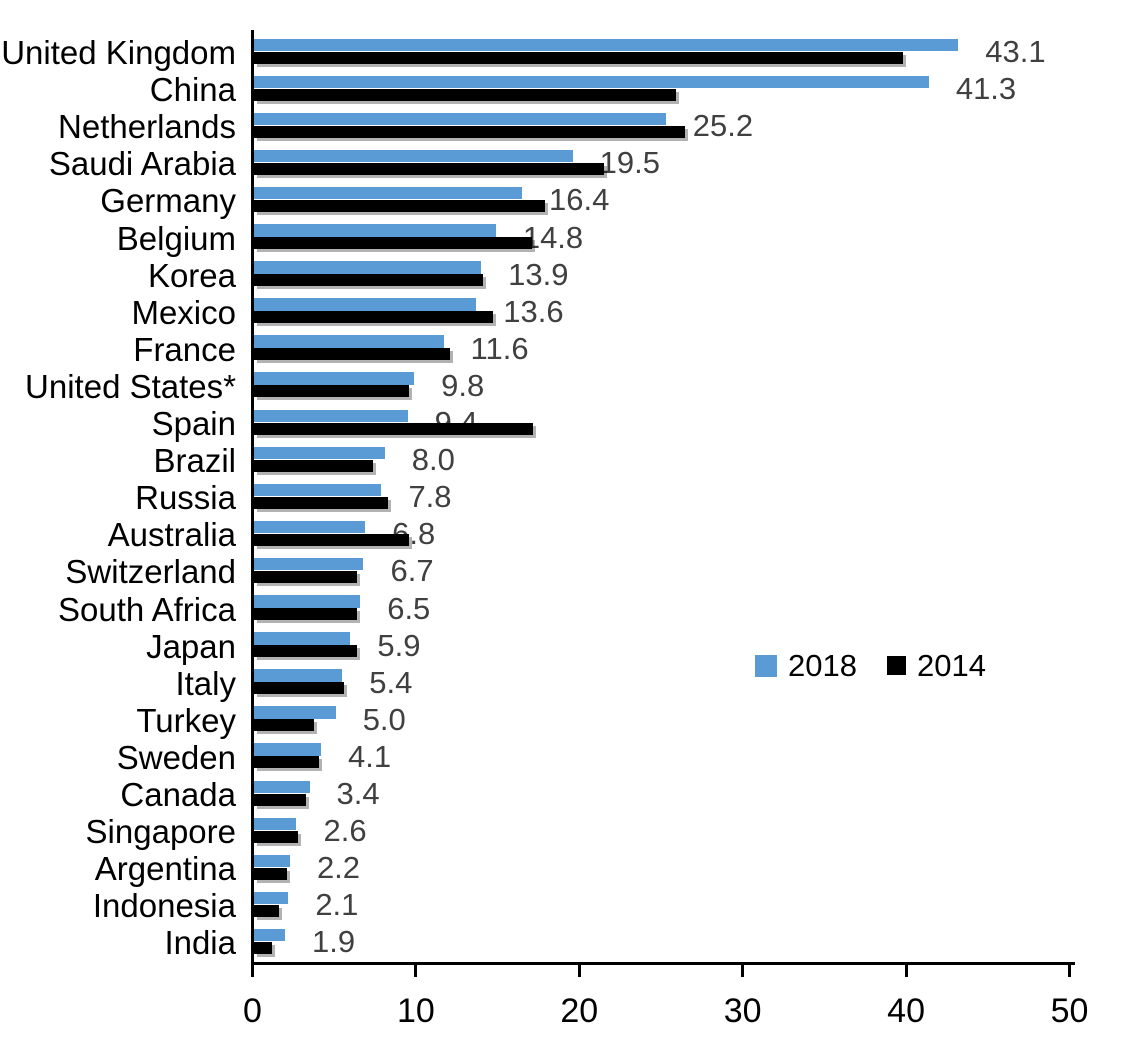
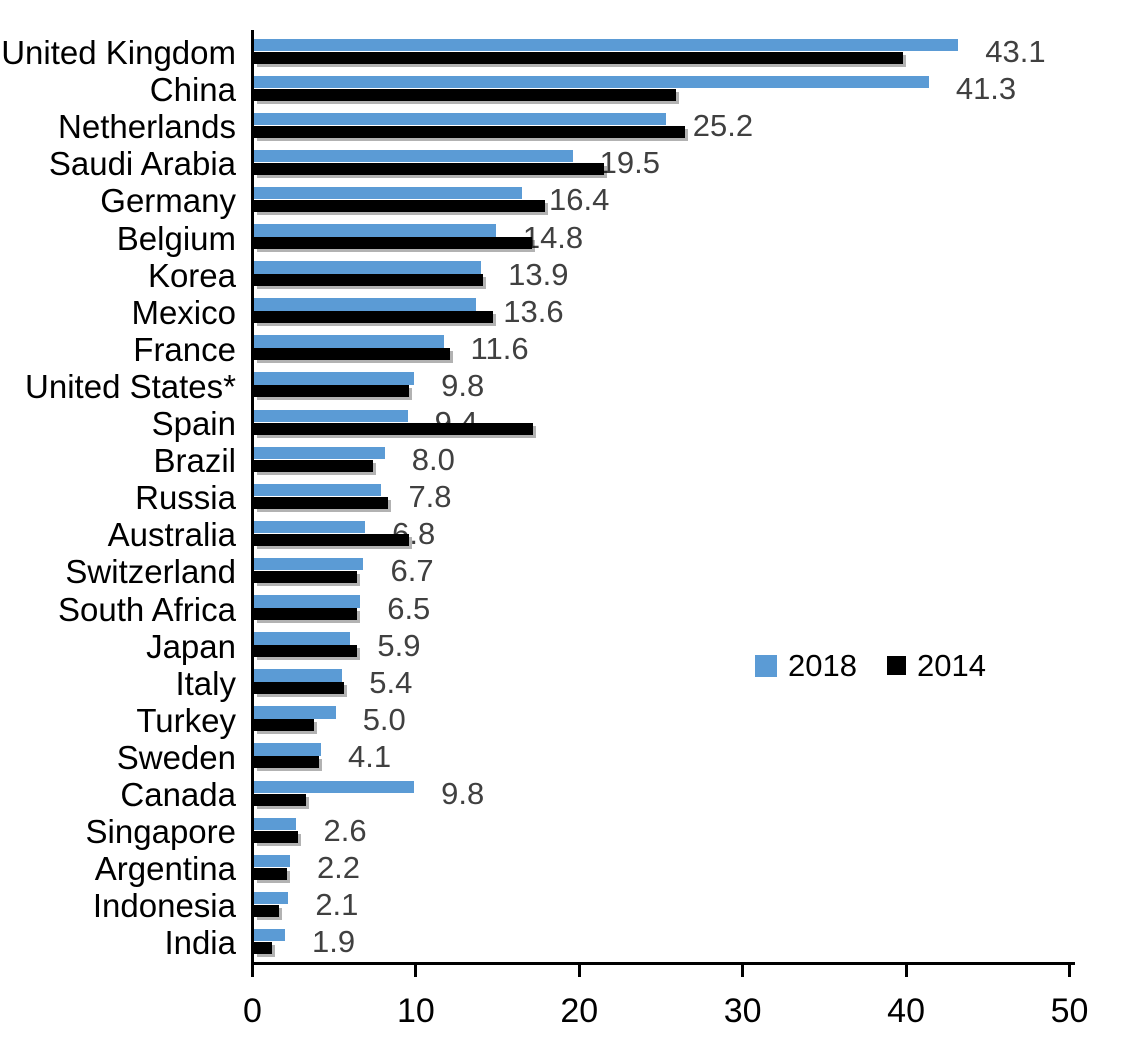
2018/Canada: 3.4 -> 9.8
